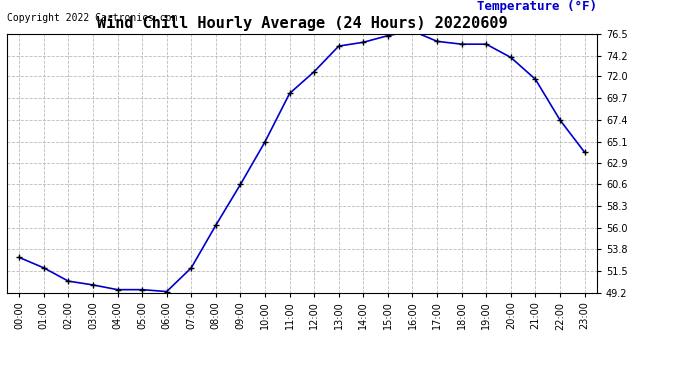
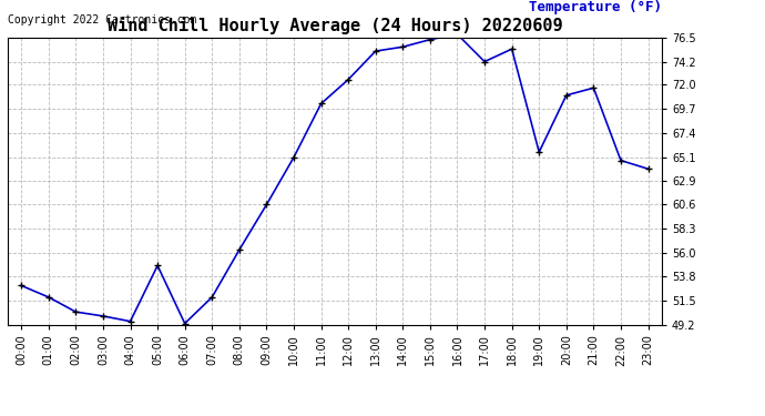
05:00: 49.5 -> 54.8
17:00: 75.7 -> 74.2
19:00: 75.4 -> 65.6
20:00: 74.0 -> 71.0
22:00: 67.4 -> 64.8
